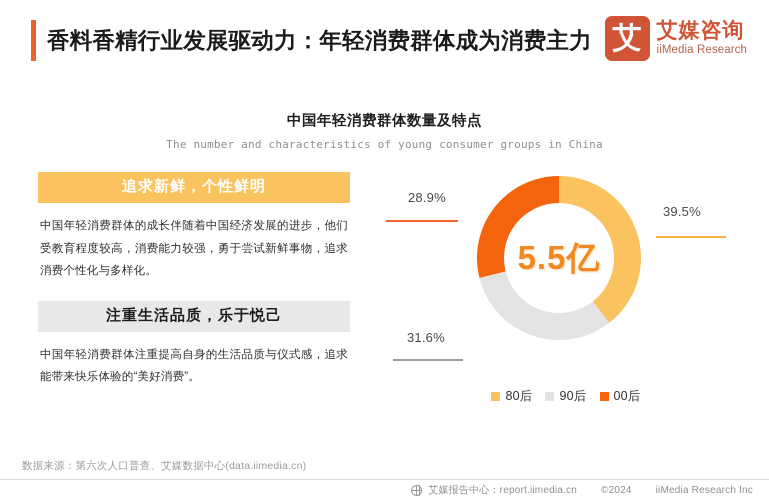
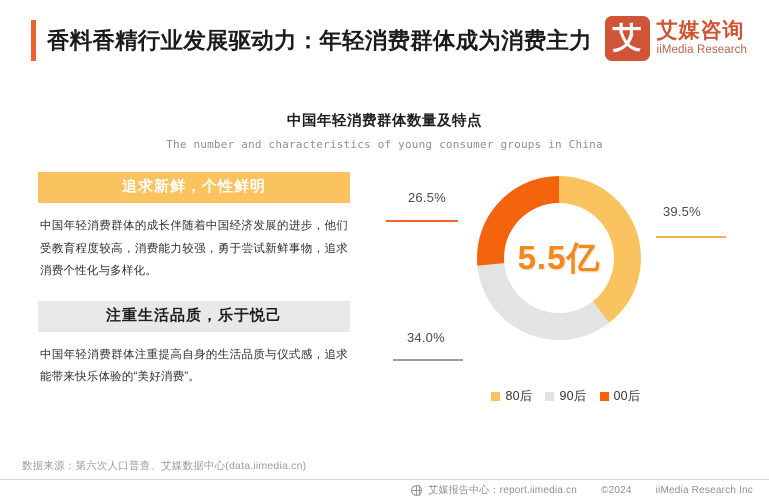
90后: 31.6% -> 34.0%
00后: 28.9% -> 26.5%
